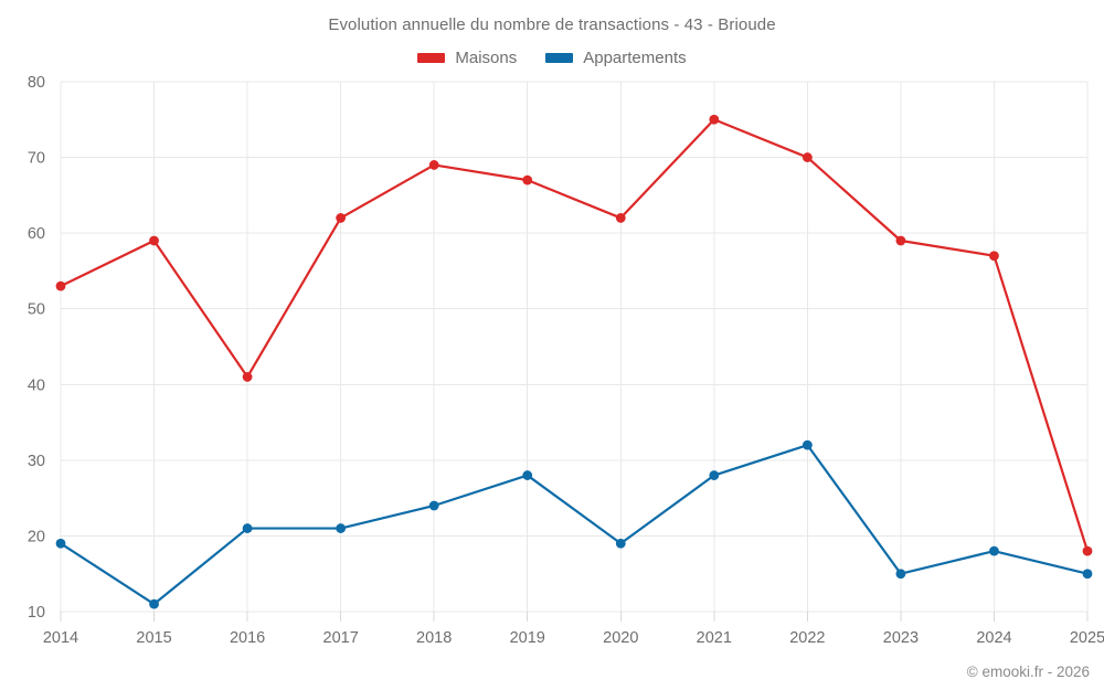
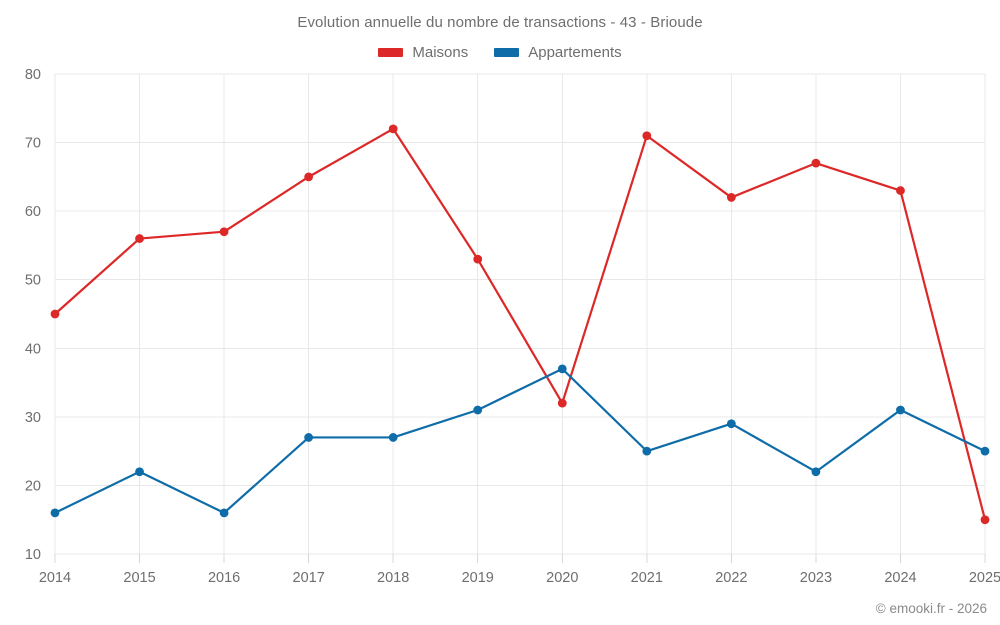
Maisons/2014: 53 -> 45
Appartements/2014: 19 -> 16
Maisons/2015: 59 -> 56
Appartements/2015: 11 -> 22
Maisons/2016: 41 -> 57
Appartements/2016: 21 -> 16
Maisons/2017: 62 -> 65
Appartements/2017: 21 -> 27
Maisons/2018: 69 -> 72
Appartements/2018: 24 -> 27
Maisons/2019: 67 -> 53
Appartements/2019: 28 -> 31
Maisons/2020: 62 -> 32
Appartements/2020: 19 -> 37
Maisons/2021: 75 -> 71
Appartements/2021: 28 -> 25
Maisons/2022: 70 -> 62
Appartements/2022: 32 -> 29
Maisons/2023: 59 -> 67
Appartements/2023: 15 -> 22
Maisons/2024: 57 -> 63
Appartements/2024: 18 -> 31
Maisons/2025: 18 -> 15
Appartements/2025: 15 -> 25
